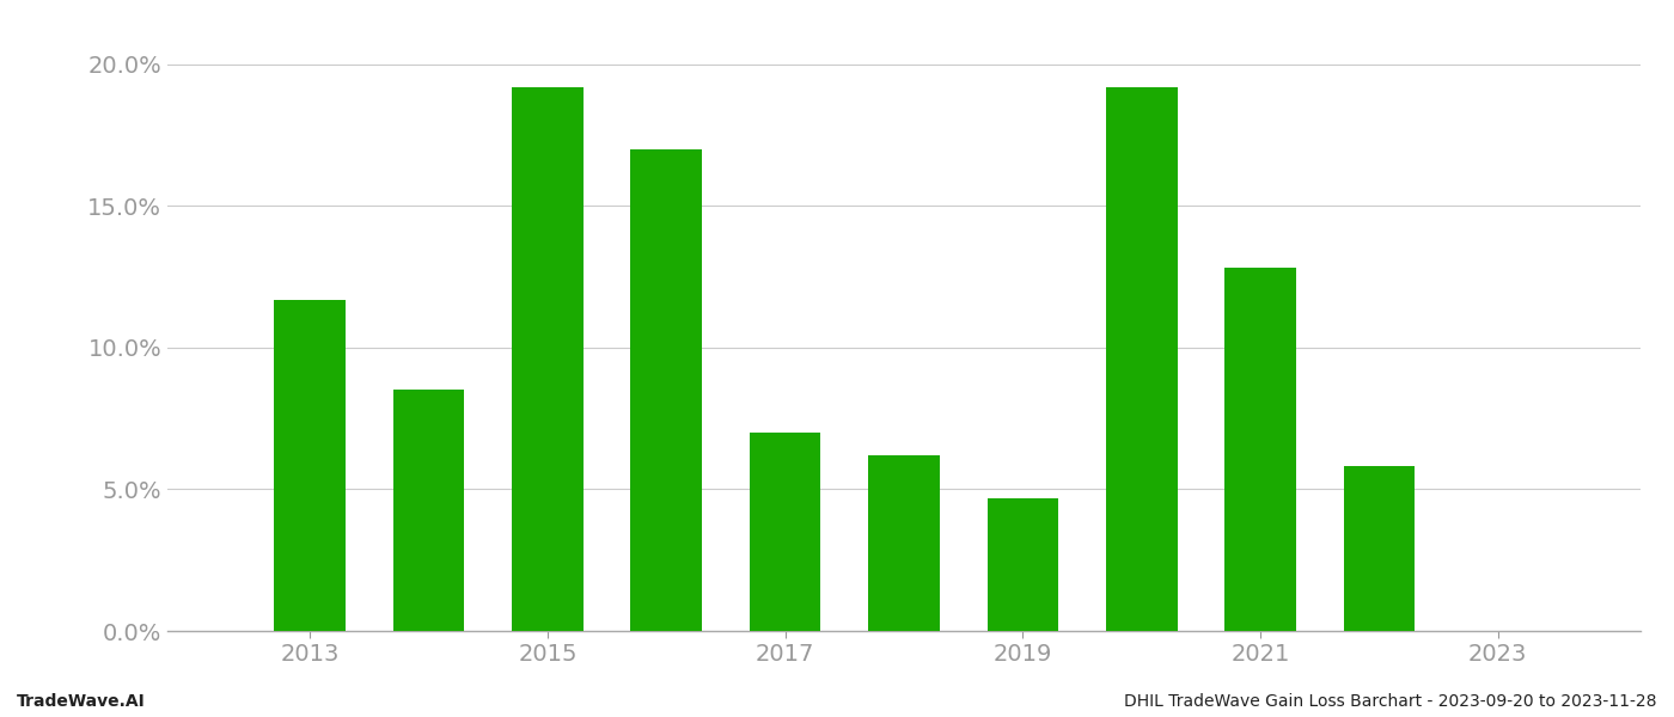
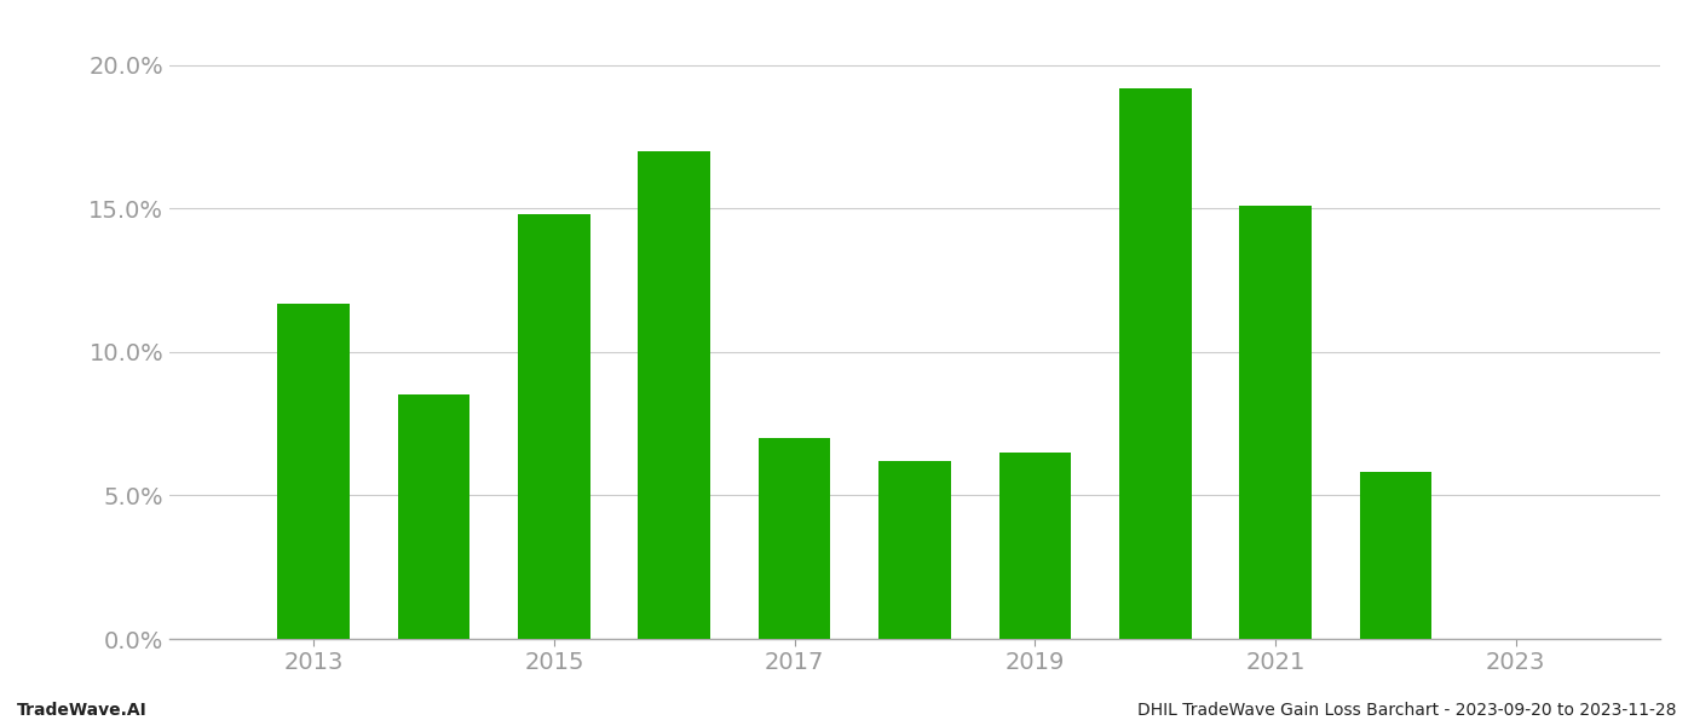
2015: 19.2% -> 14.8%
2019: 4.7% -> 6.5%
2021: 12.8% -> 15.1%
